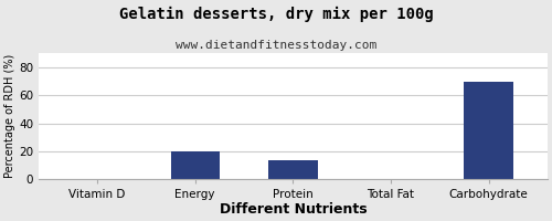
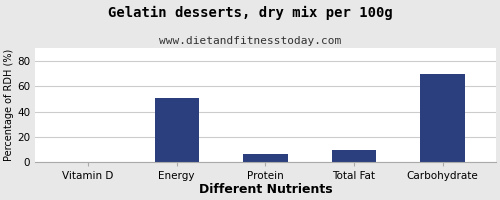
Energy: 20 -> 51
Protein: 14 -> 7
Total Fat: 0 -> 10
